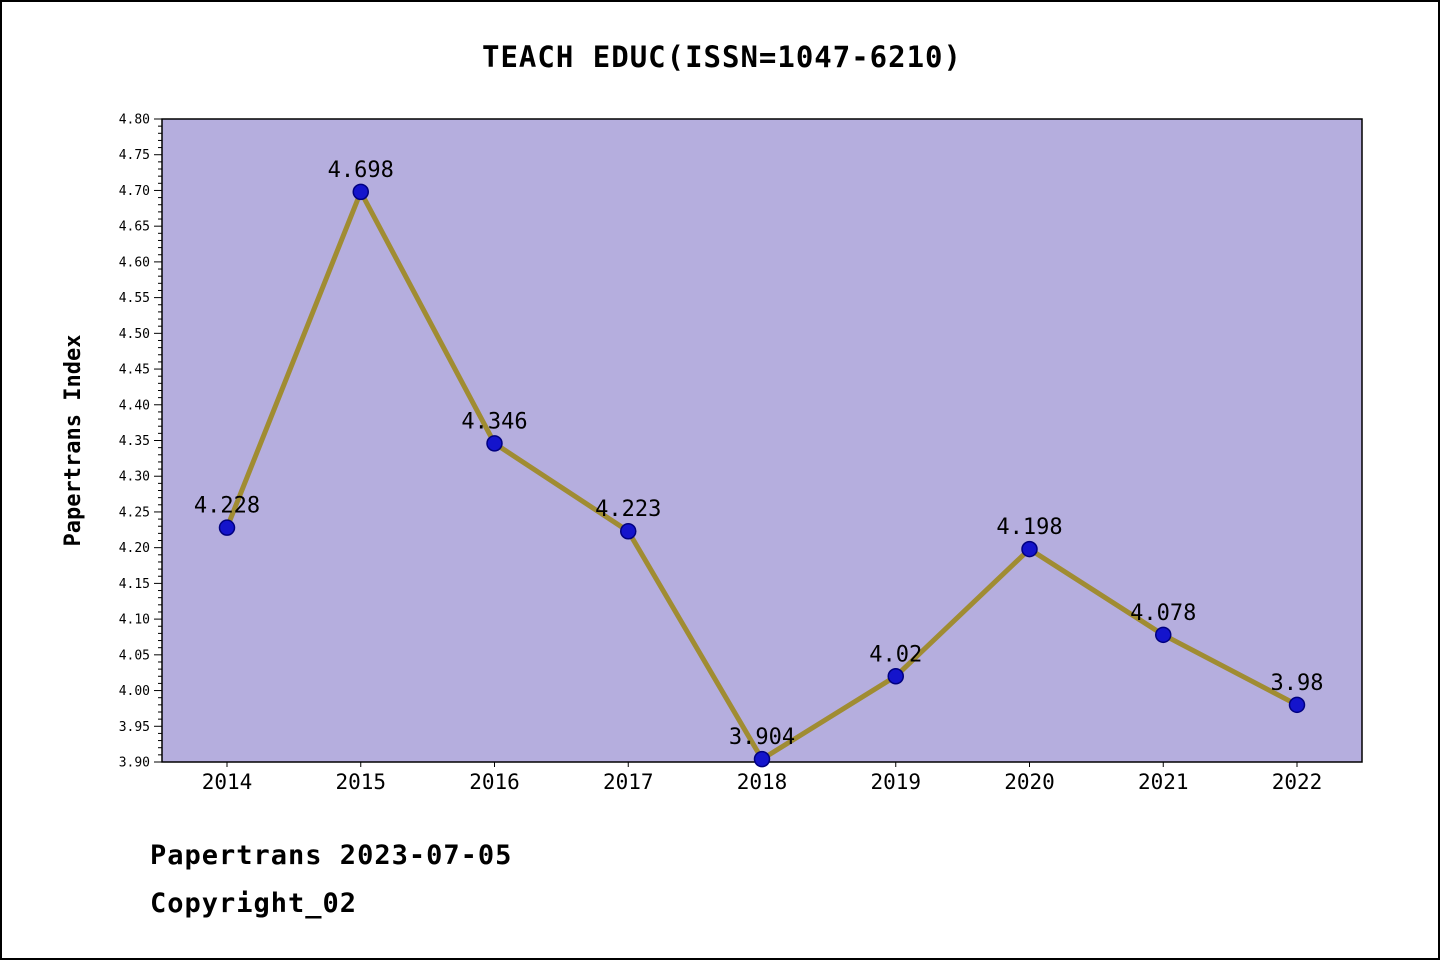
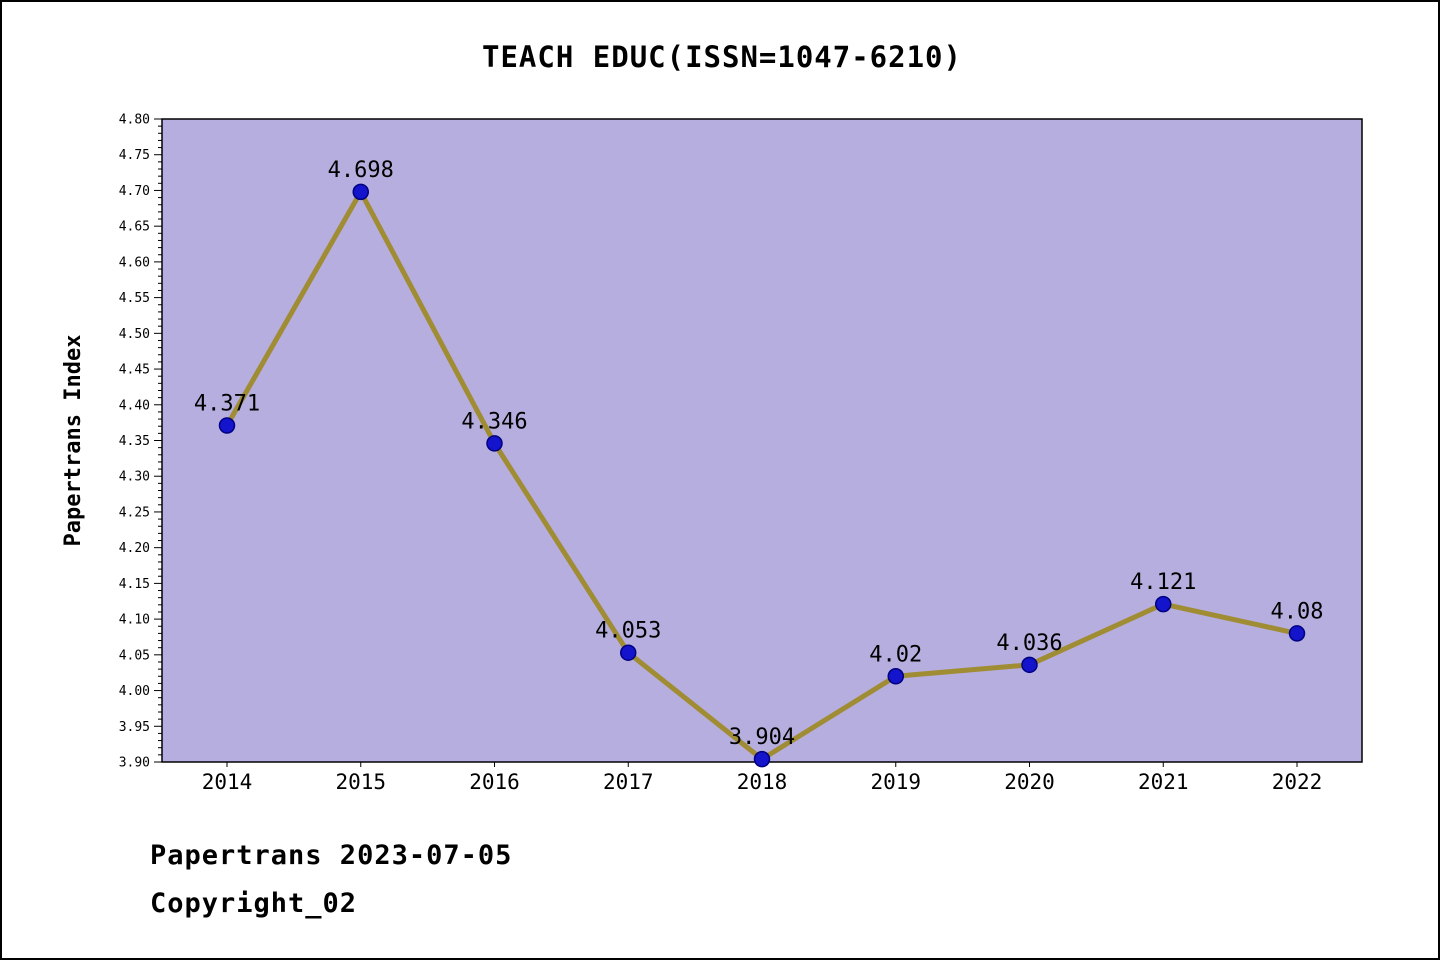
2014: 4.228 -> 4.371
2017: 4.223 -> 4.053
2020: 4.198 -> 4.036
2021: 4.078 -> 4.121
2022: 3.98 -> 4.08
